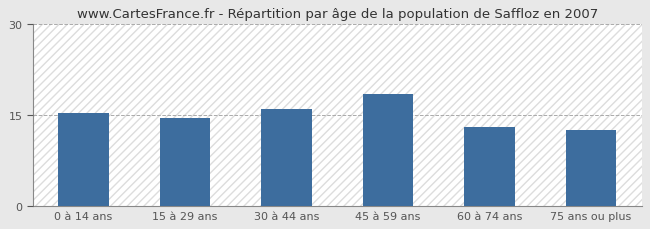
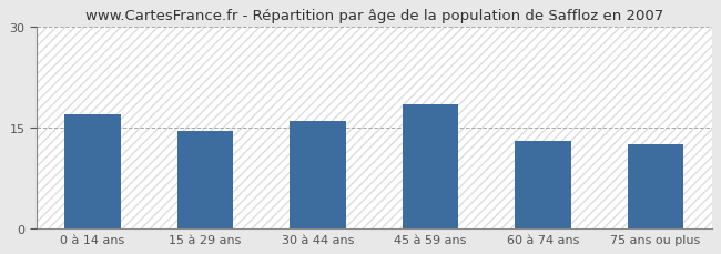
0 à 14 ans: 15.4 -> 17.0
